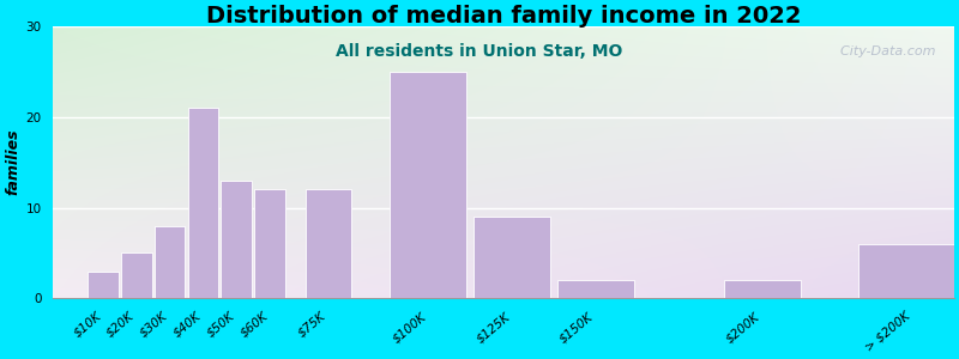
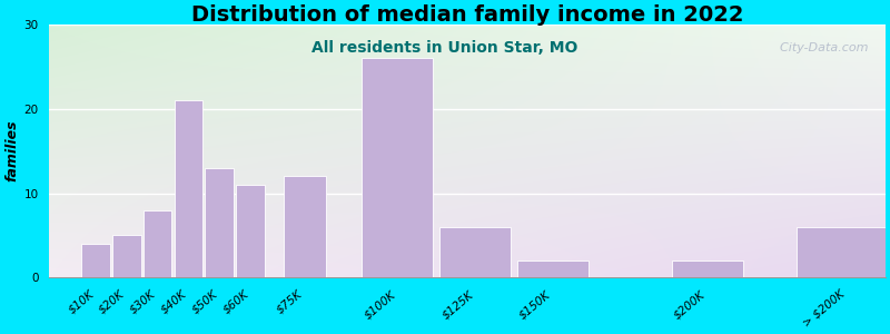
$10K: 3 -> 4
$60K: 12 -> 11
$100K: 25 -> 26
$125K: 9 -> 6
